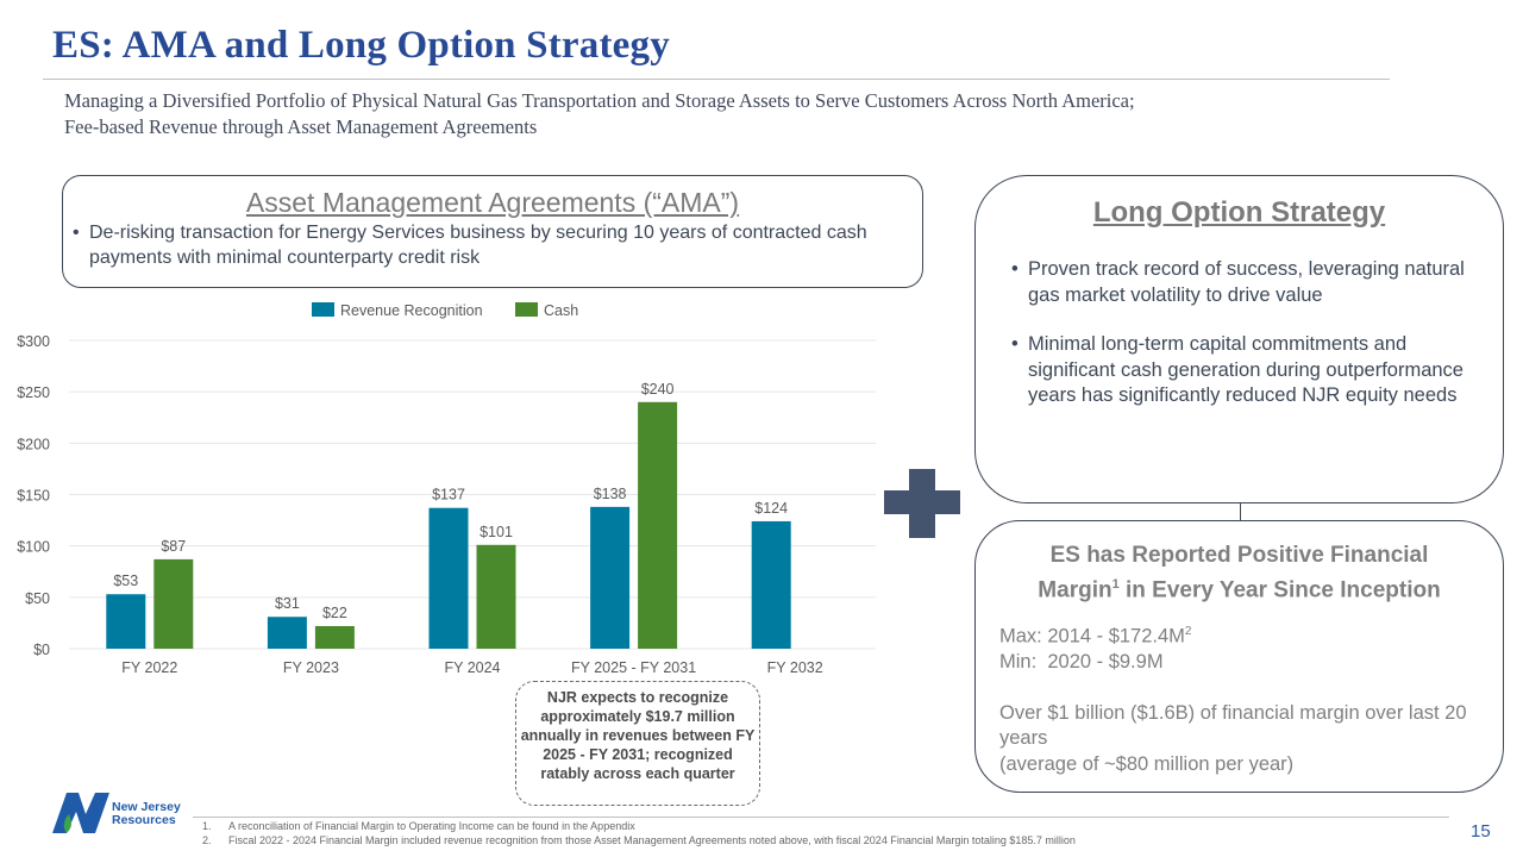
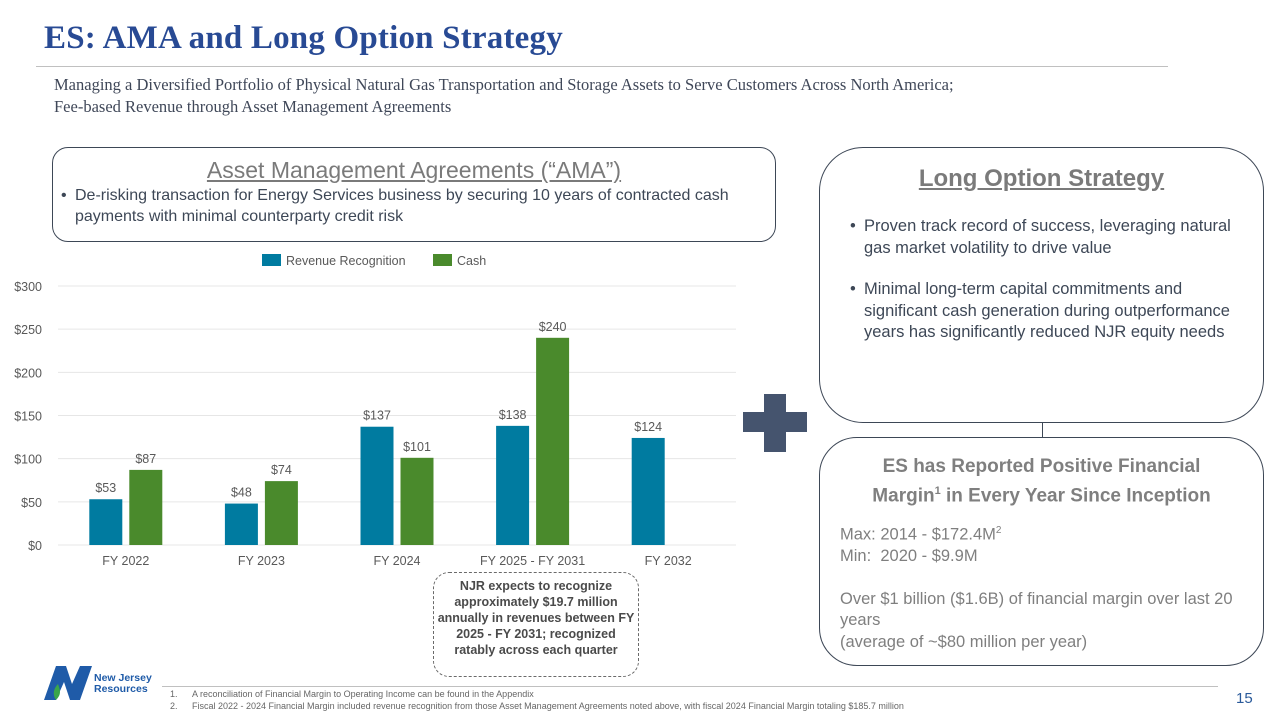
Revenue Recognition/FY 2023: $31 -> $48
Cash/FY 2023: $22 -> $74
